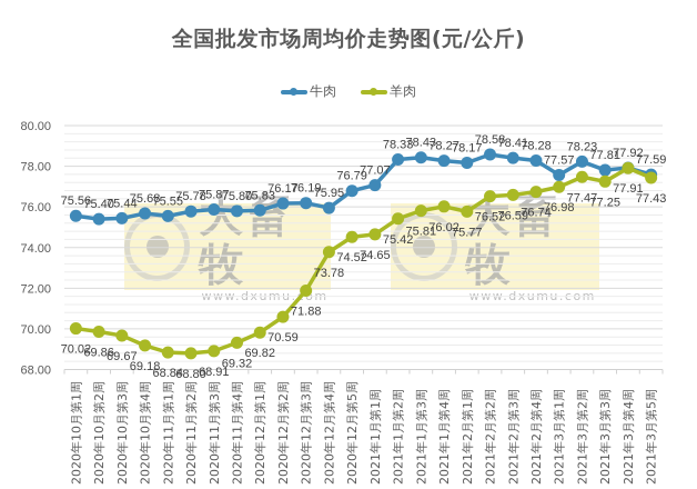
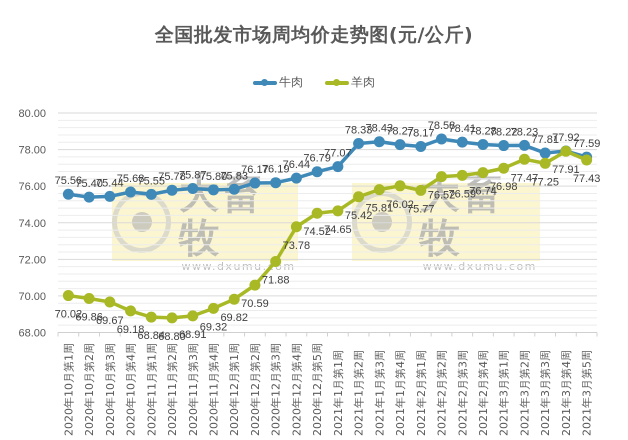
牛肉/2020年12月第4周: 75.95 -> 76.44
牛肉/2021年3月第1周: 77.57 -> 78.22
